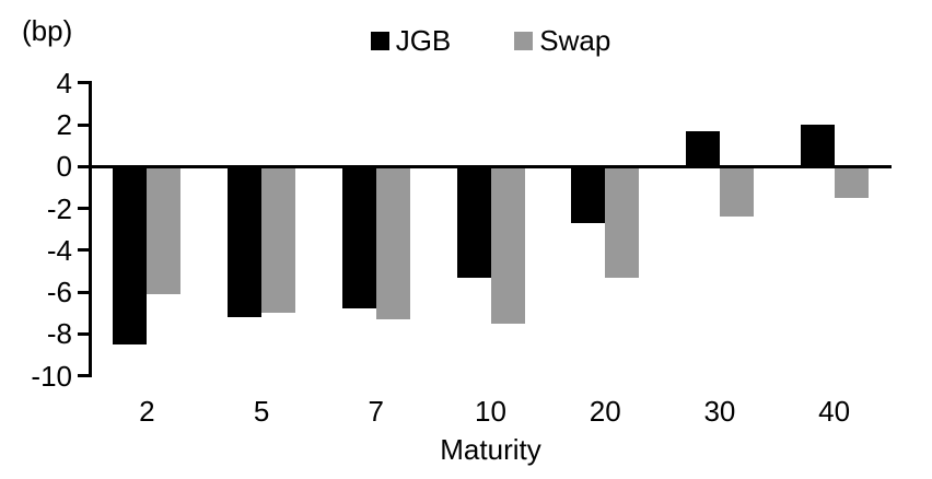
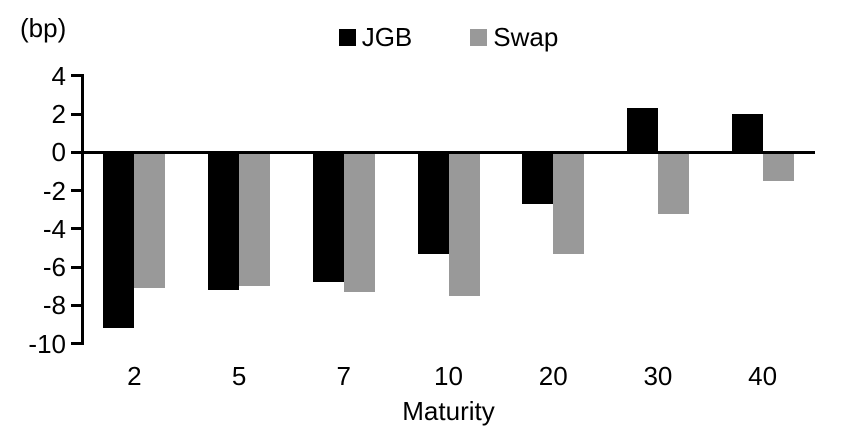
JGB/2: -8.5 -> -9.2
Swap/2: -6.1 -> -7.1
JGB/30: 1.7 -> 2.3
Swap/30: -2.4 -> -3.2
